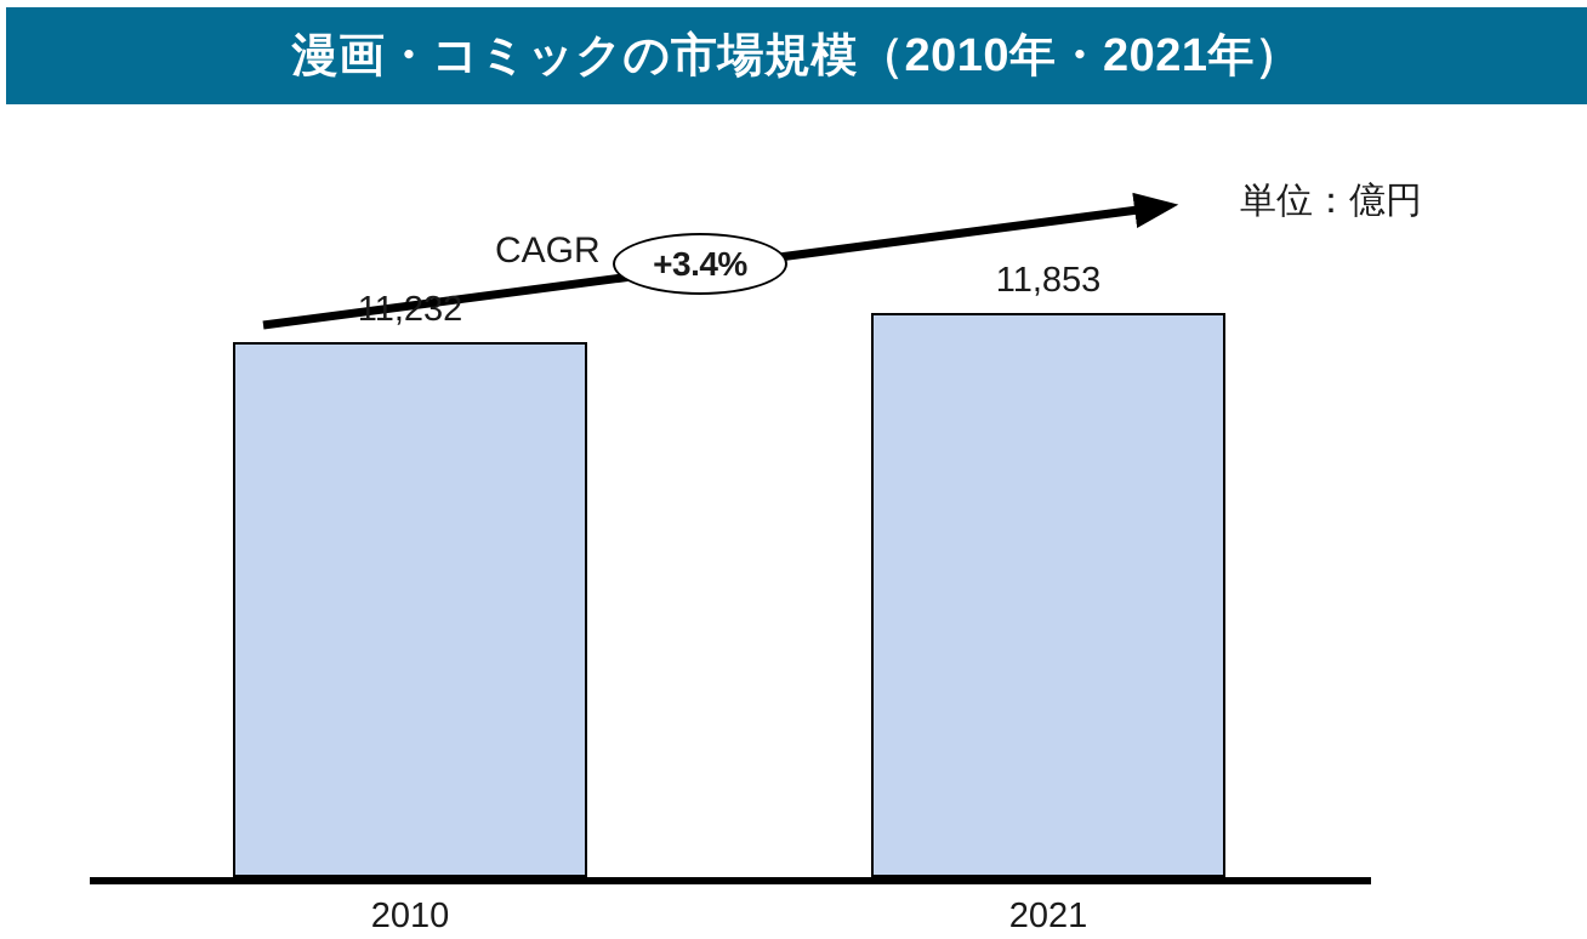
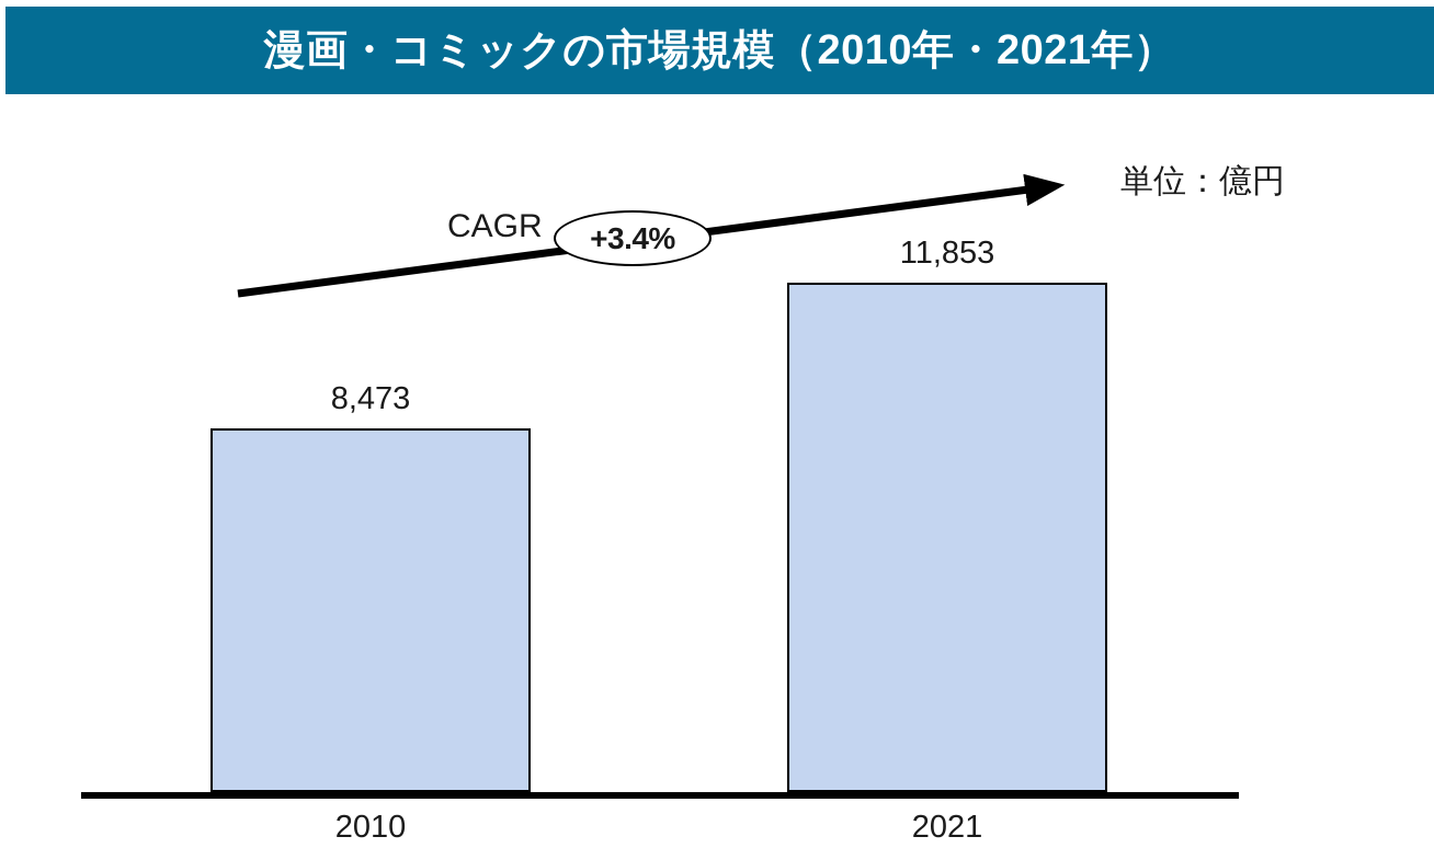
2010: 11,232 -> 8,473
